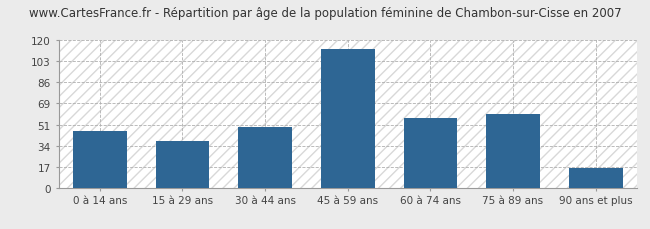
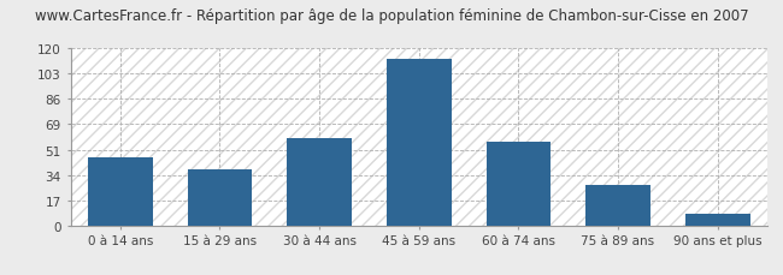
30 à 44 ans: 49 -> 59
75 à 89 ans: 60 -> 27
90 ans et plus: 16 -> 8
